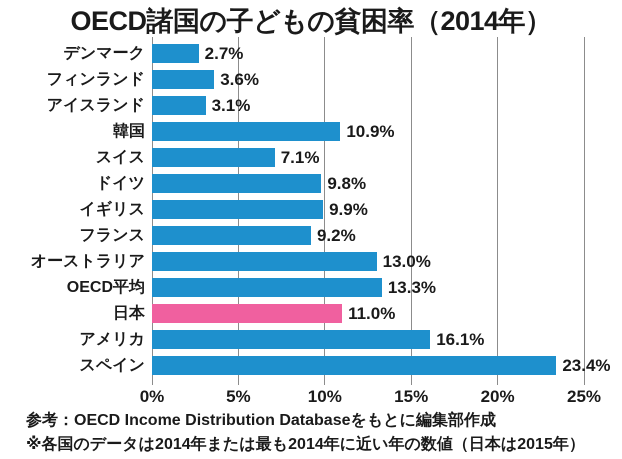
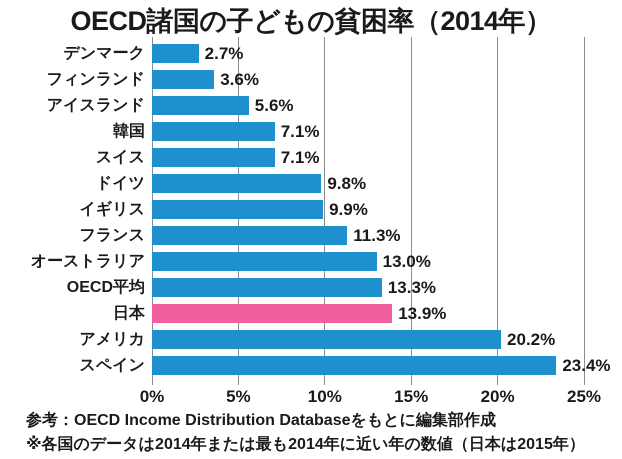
アイスランド: 3.1% -> 5.6%
韓国: 10.9% -> 7.1%
フランス: 9.2% -> 11.3%
日本: 11.0% -> 13.9%
アメリカ: 16.1% -> 20.2%
